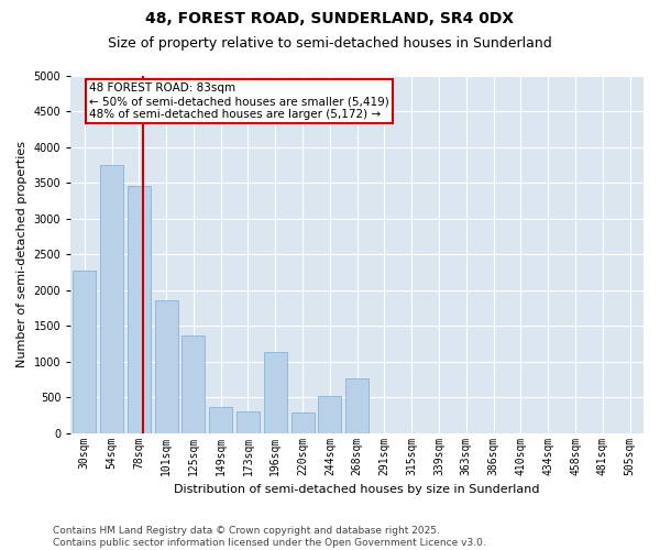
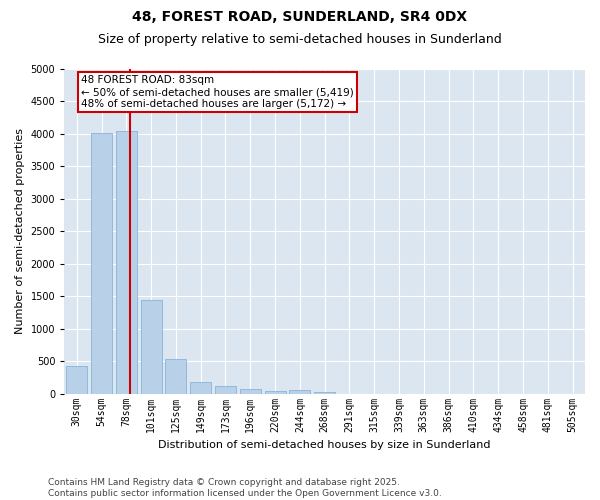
30sqm: 2280 -> 420
54sqm: 3760 -> 4020
78sqm: 3460 -> 4050
101sqm: 1860 -> 1440
125sqm: 1360 -> 530
149sqm: 360 -> 180
173sqm: 300 -> 110
196sqm: 1140 -> 60
220sqm: 280 -> 40
244sqm: 520 -> 60
268sqm: 760 -> 30
